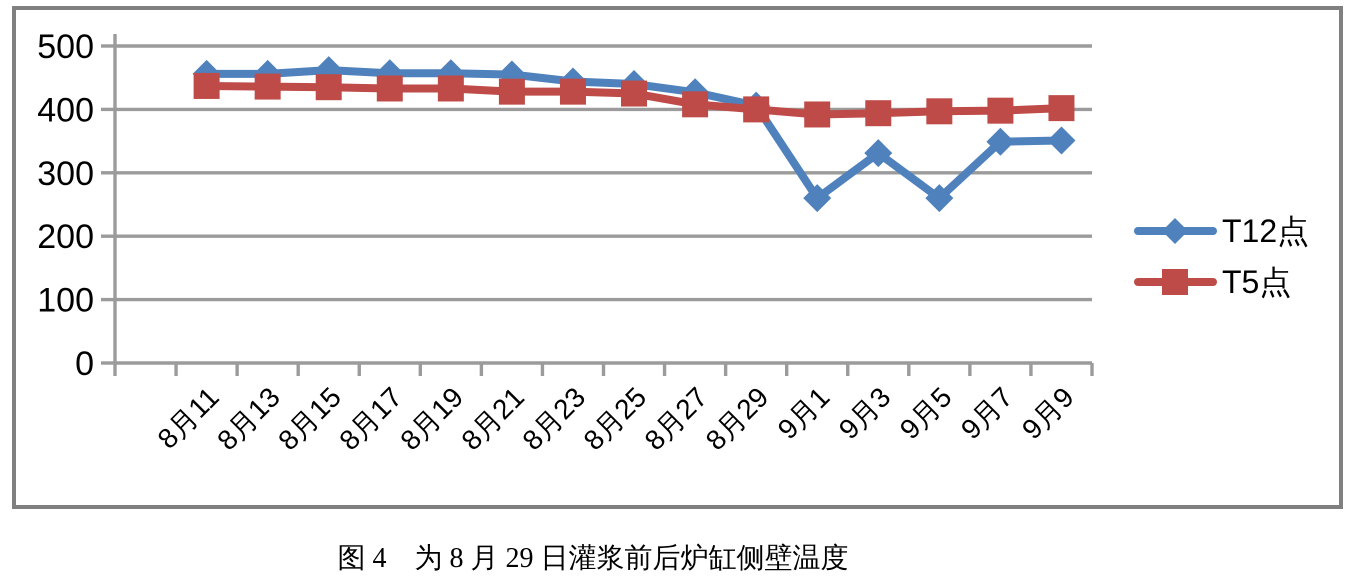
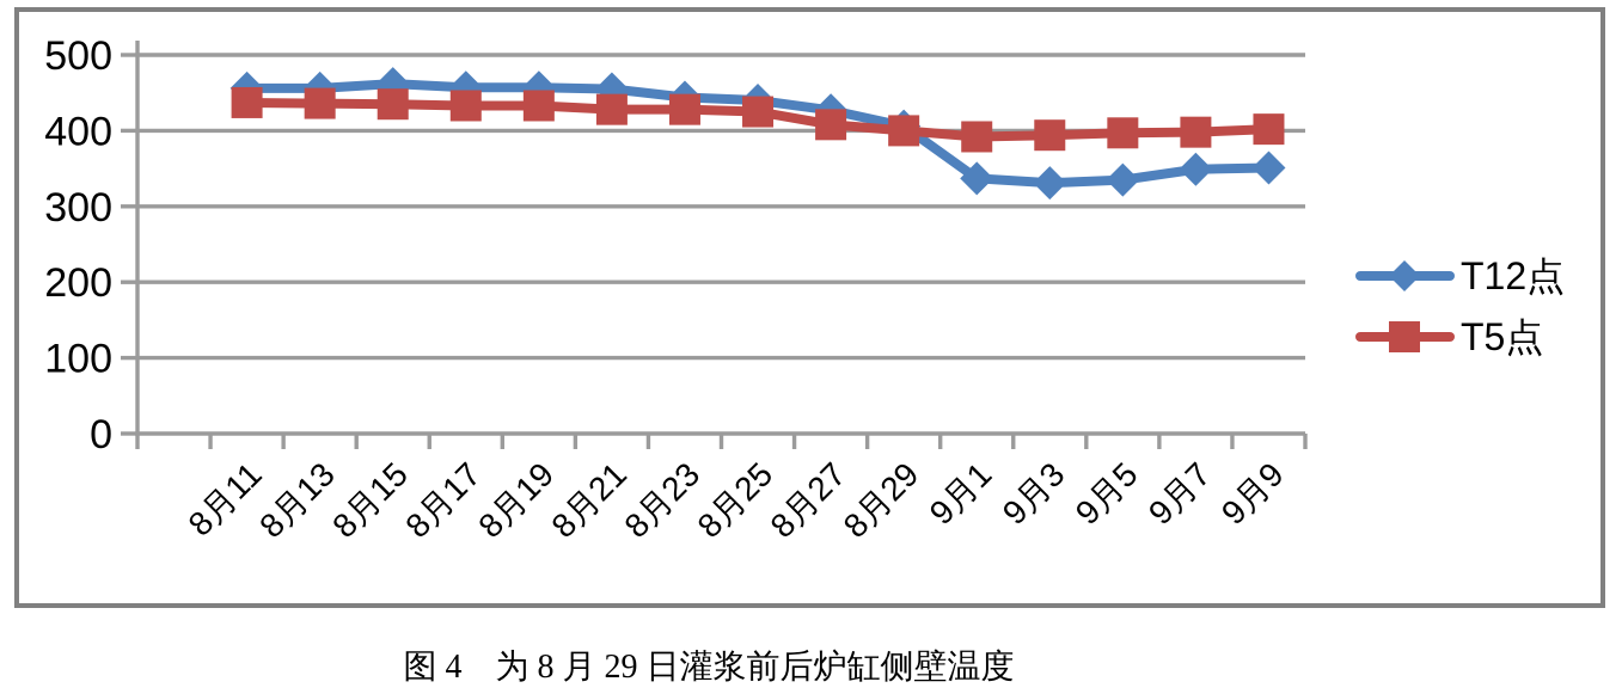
T12点/9月1: 260 -> 340
T12点/9月5: 260 -> 340
